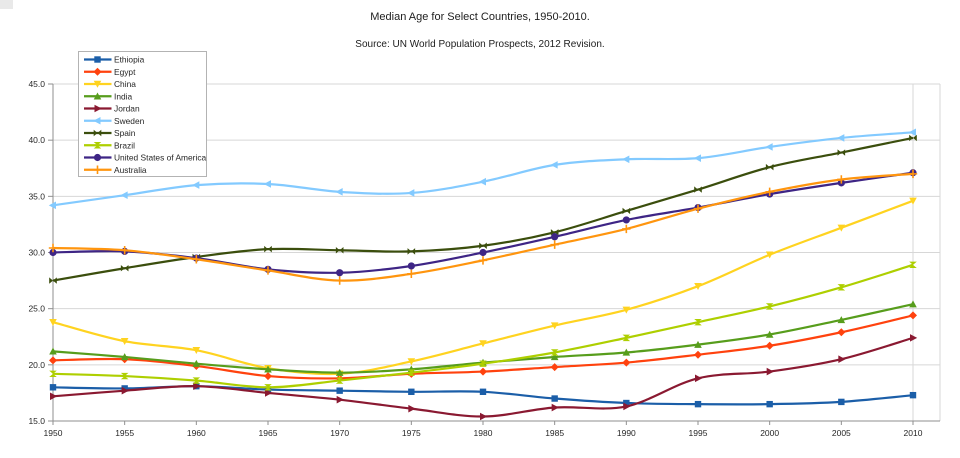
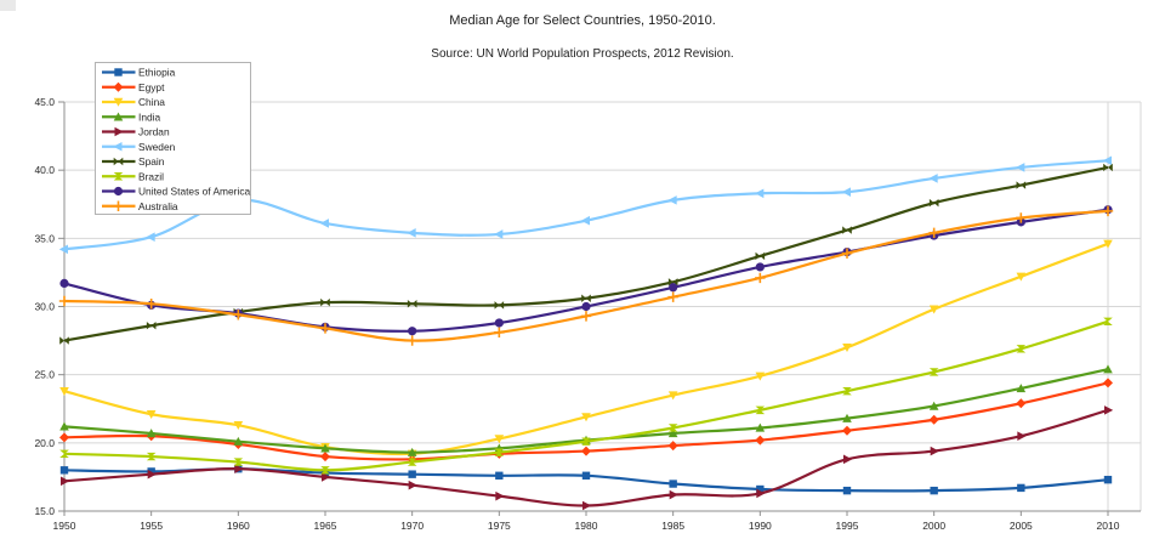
United States of America/1950: 30.0 -> 31.7
Sweden/1960: 36.0 -> 37.8
